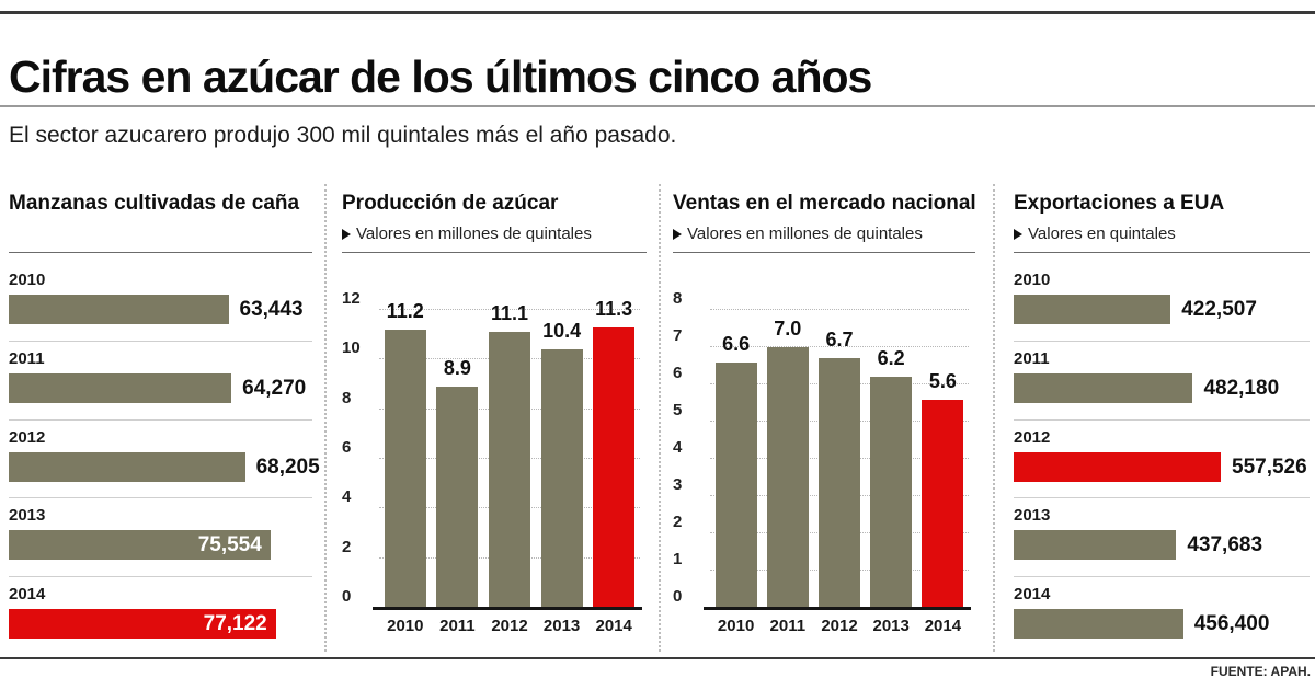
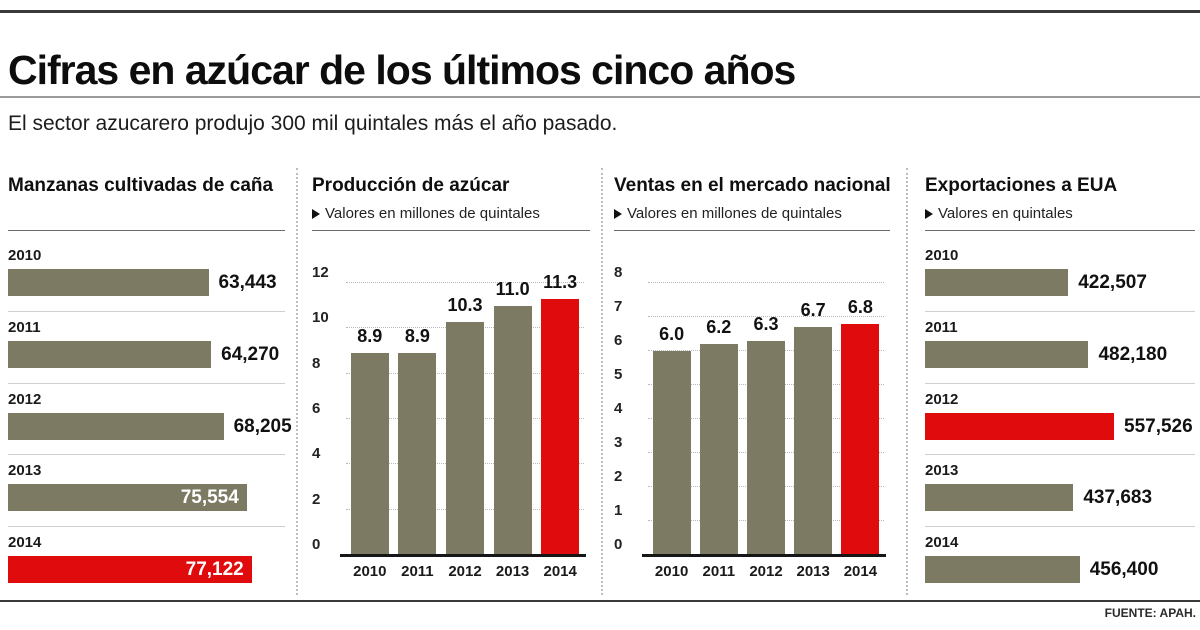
Producción de azúcar/2010: 11.2 -> 8.9
Producción de azúcar/2012: 11.1 -> 10.3
Producción de azúcar/2013: 10.4 -> 11.0
Ventas en el mercado nacional/2010: 6.6 -> 6.0
Ventas en el mercado nacional/2011: 7.0 -> 6.2
Ventas en el mercado nacional/2012: 6.7 -> 6.3
Ventas en el mercado nacional/2013: 6.2 -> 6.7
Ventas en el mercado nacional/2014: 5.6 -> 6.8
